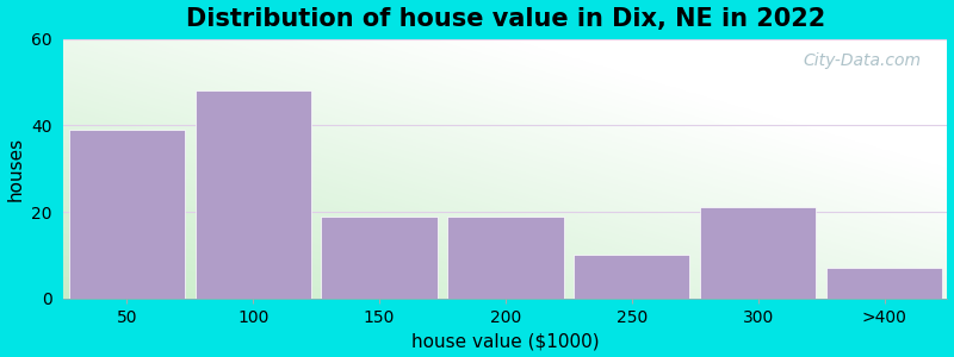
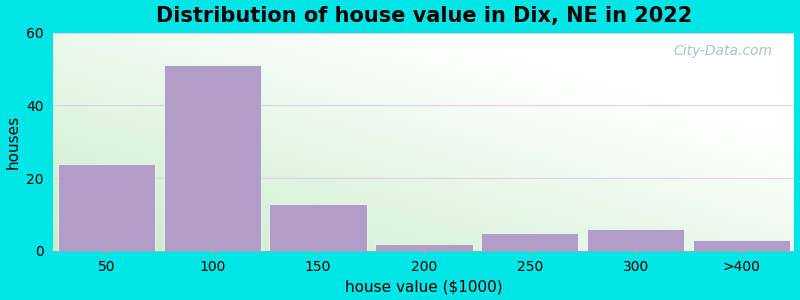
50: 39 -> 24
100: 48 -> 51
150: 19 -> 13
200: 19 -> 2
250: 10 -> 5
300: 21 -> 6
>400: 7 -> 3
